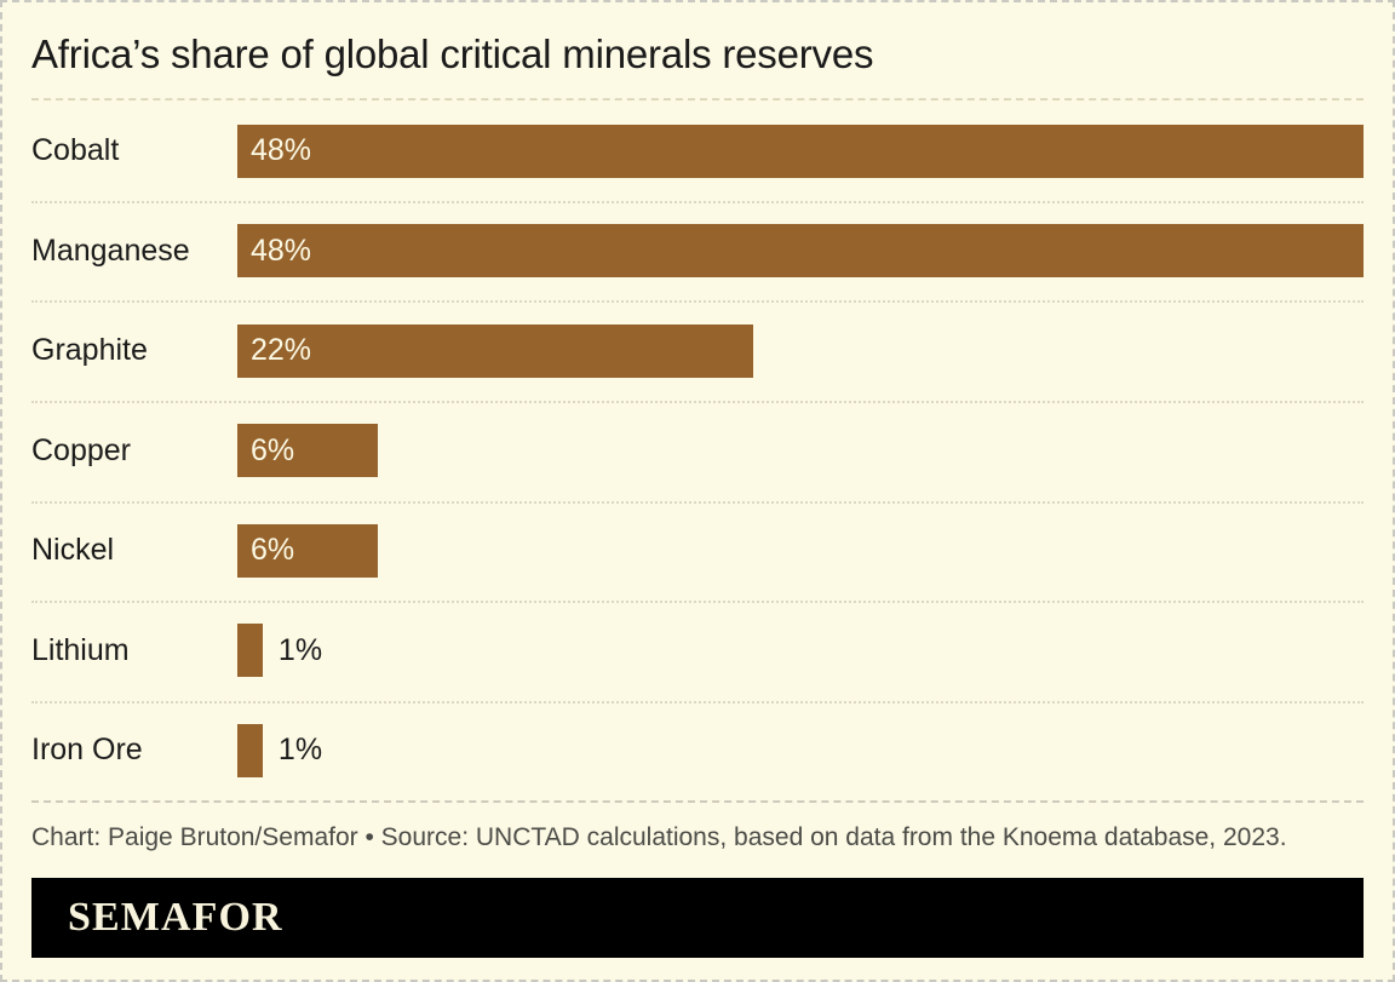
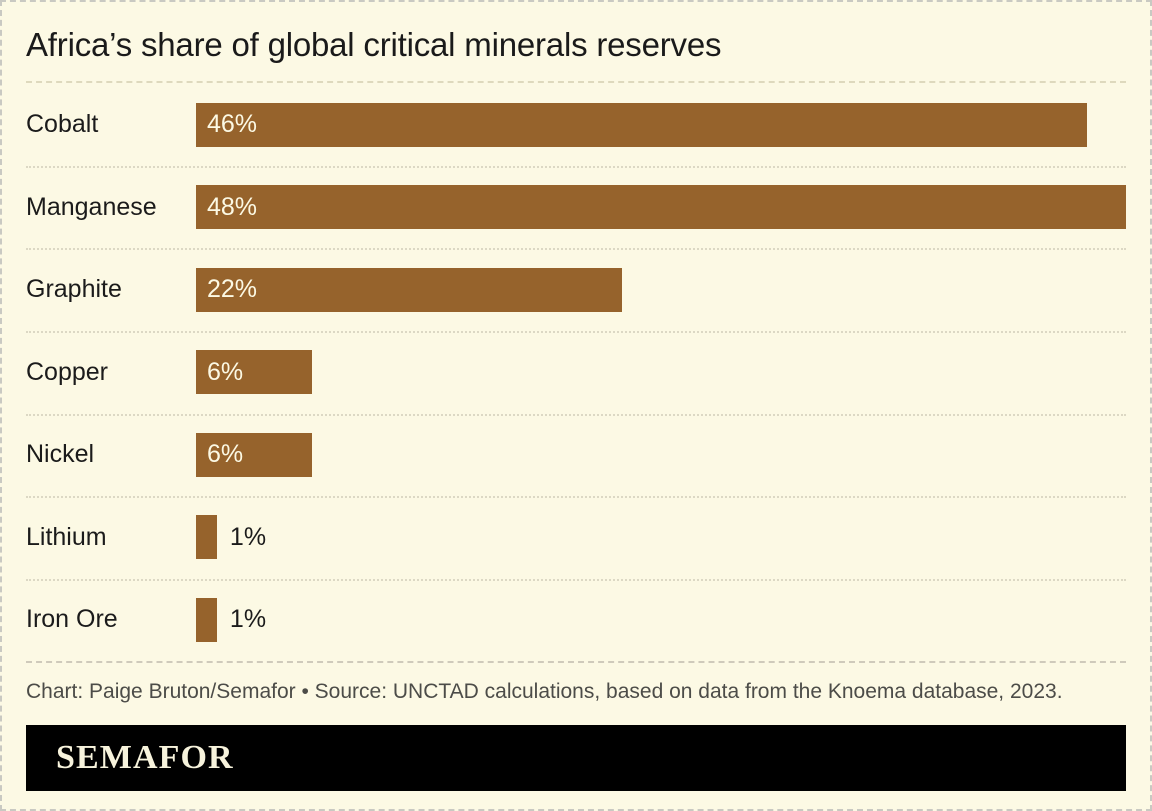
Cobalt: 48% -> 46%
